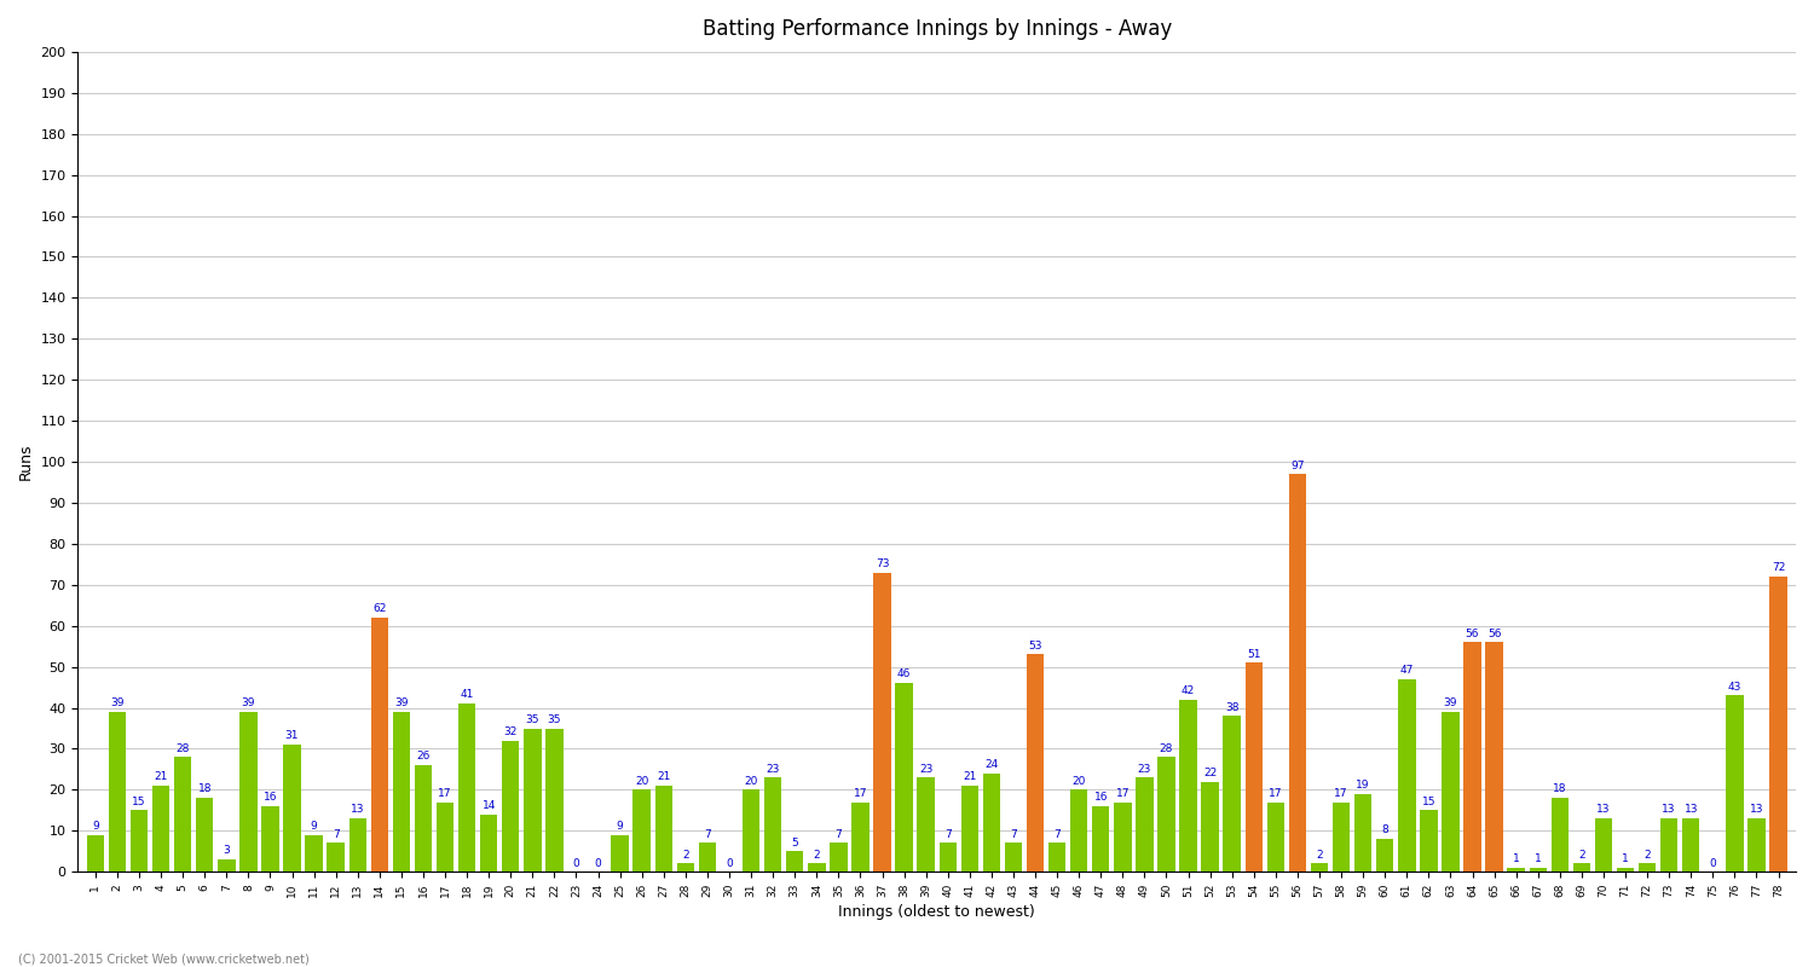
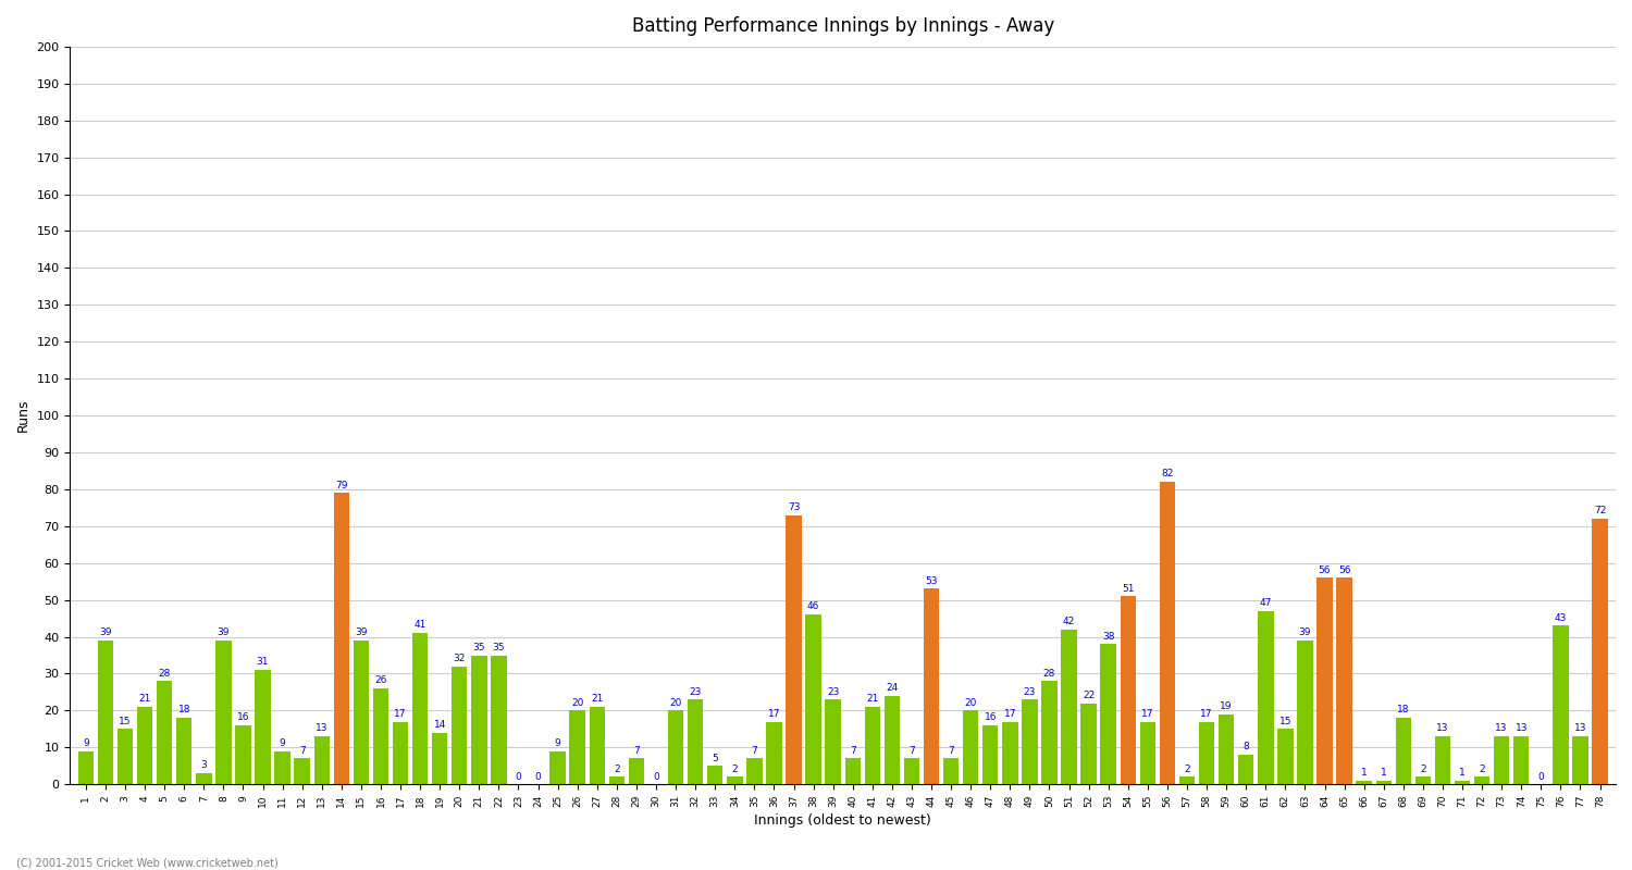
14: 62 -> 79
56: 97 -> 82
